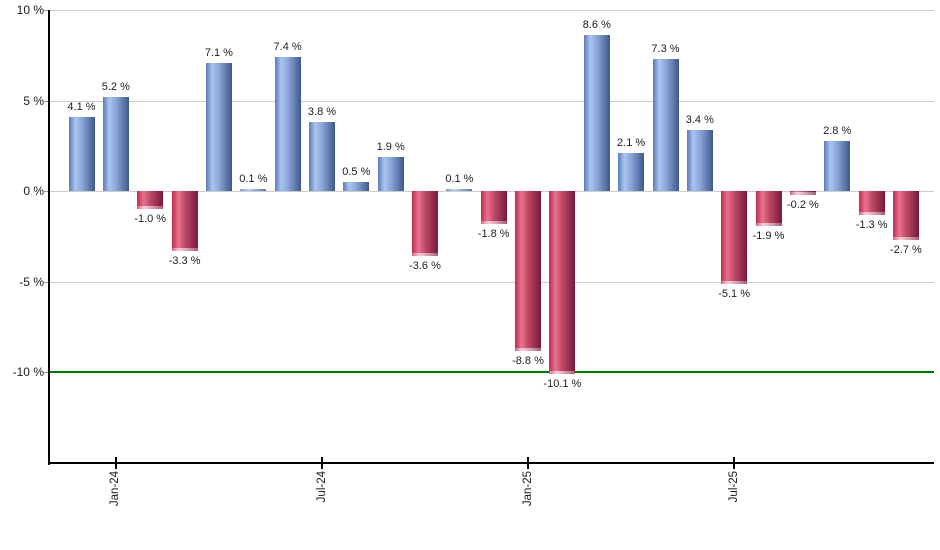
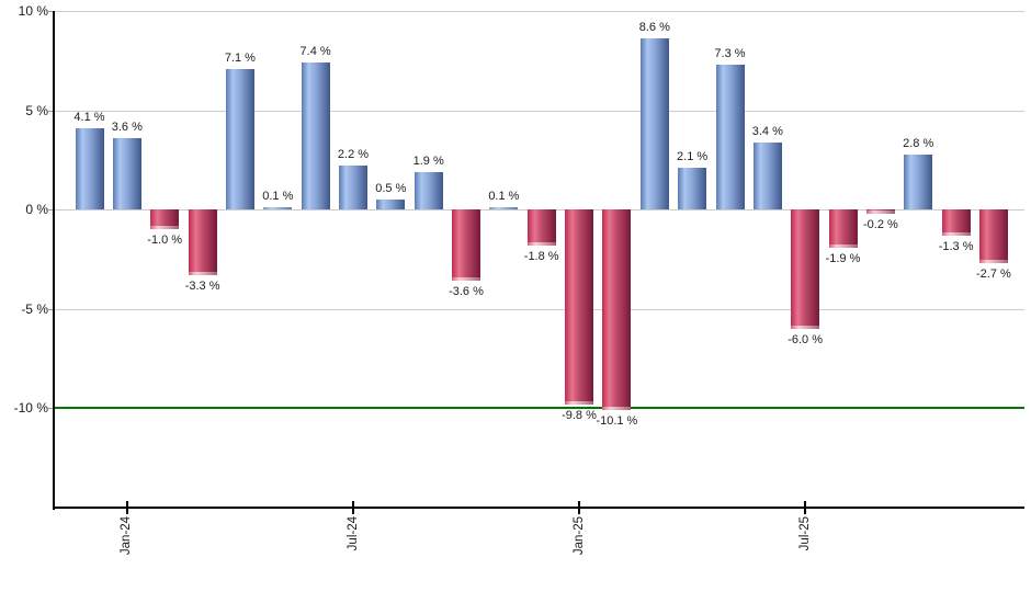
Jan-24: 5.2 -> 3.6
Jul-24: 3.8 -> 2.2
Jan-25: -8.8 -> -9.8
Jul-25: -5.1 -> -6.0
